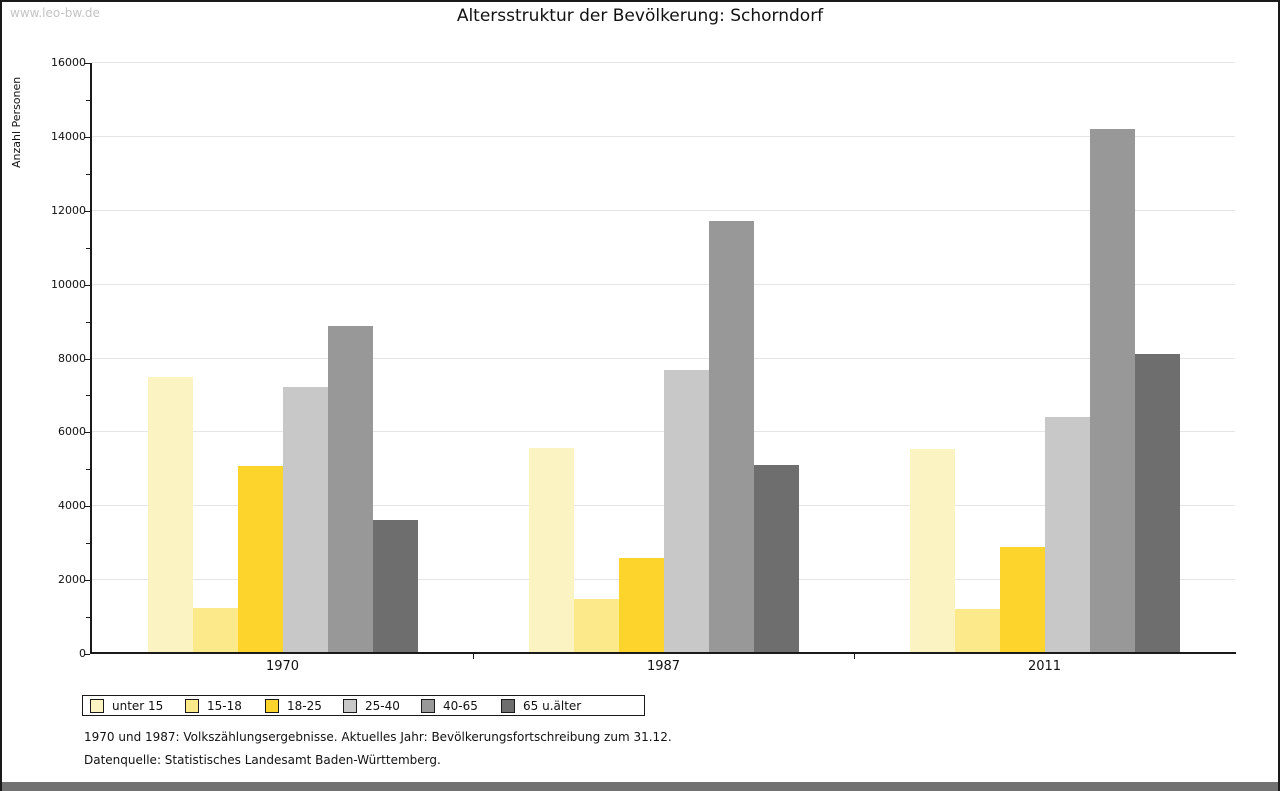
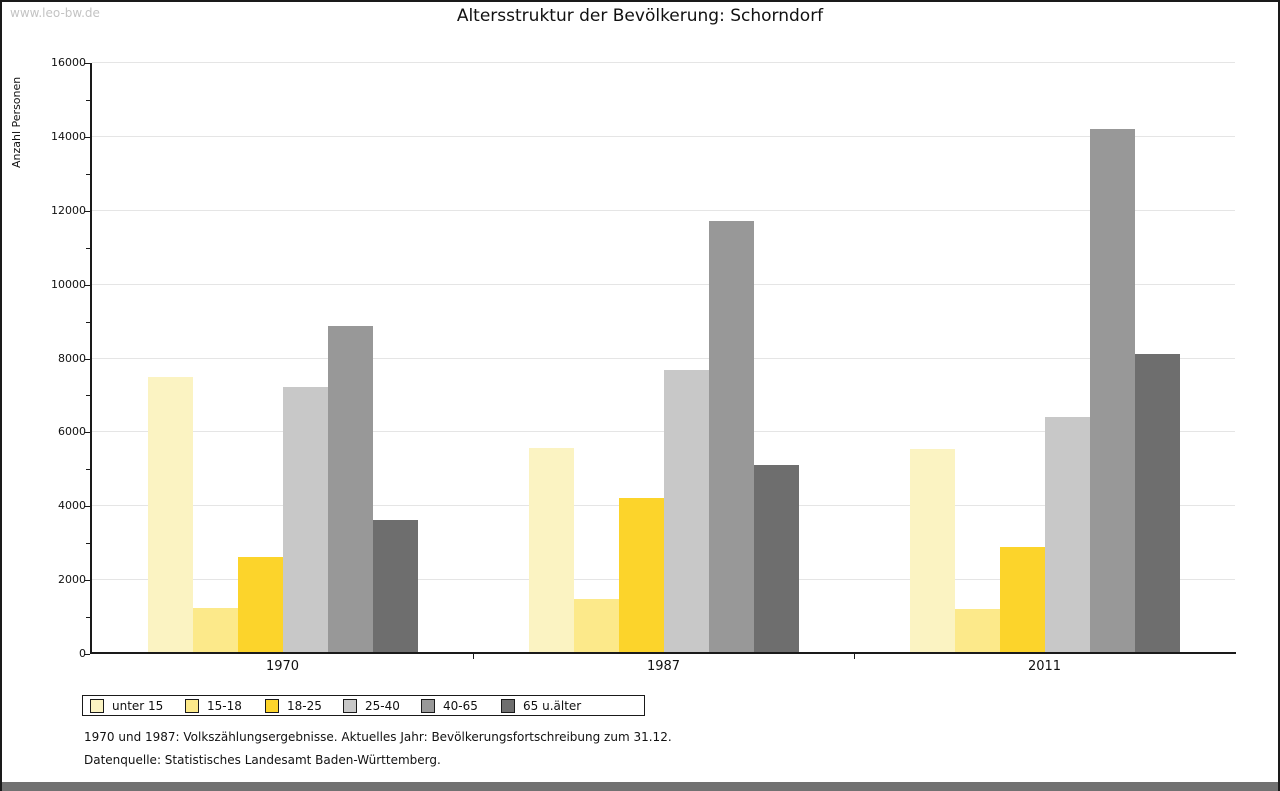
18-25/1970: 5100 -> 2600
18-25/1987: 2600 -> 4200
